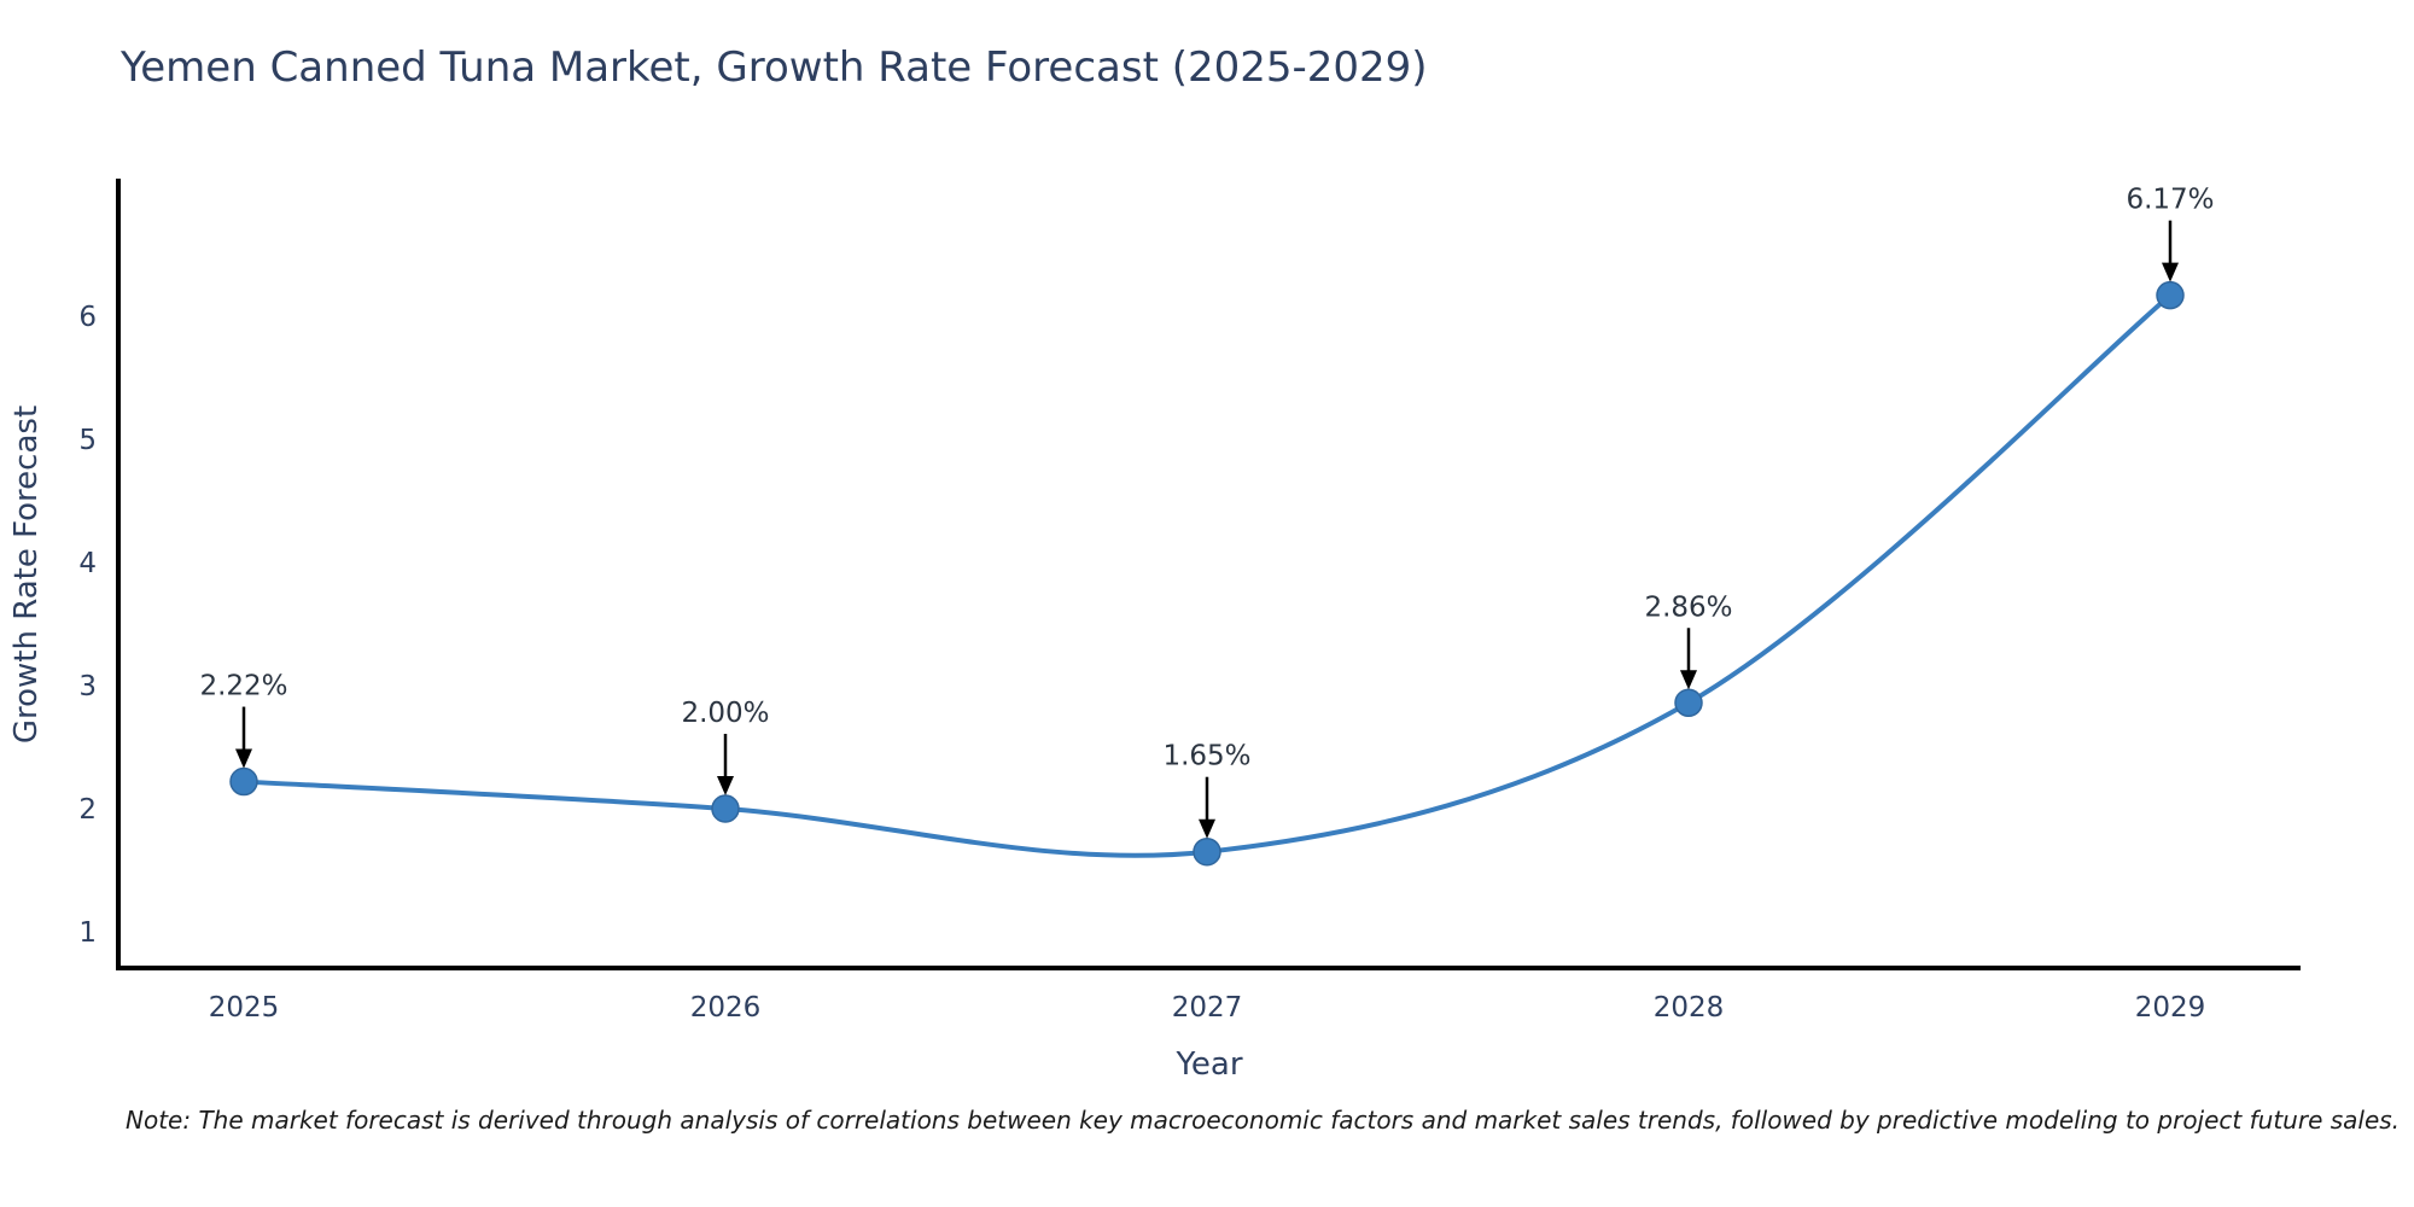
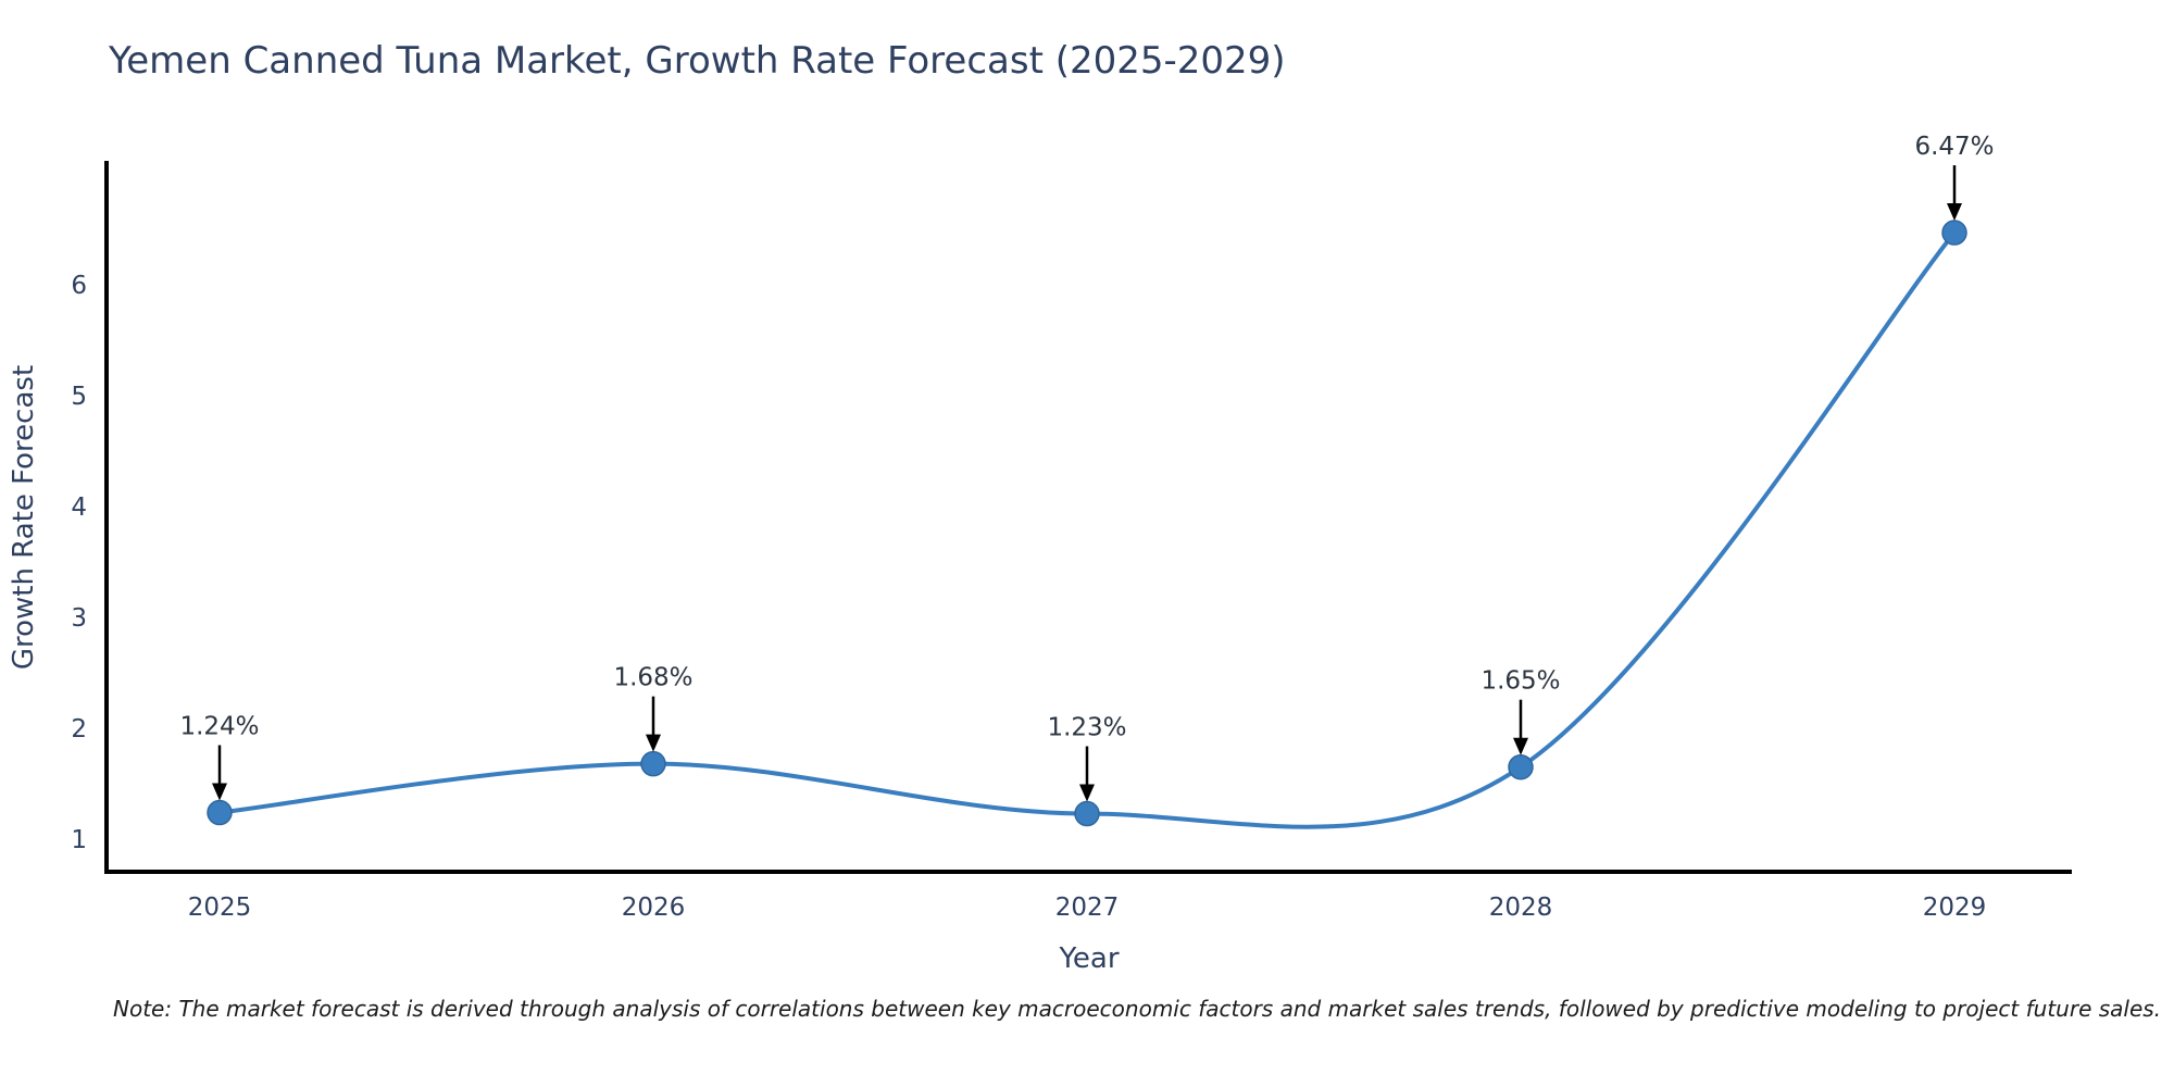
2025: 2.22% -> 1.24%
2026: 2.00% -> 1.68%
2027: 1.65% -> 1.23%
2028: 2.86% -> 1.65%
2029: 6.17% -> 6.47%
